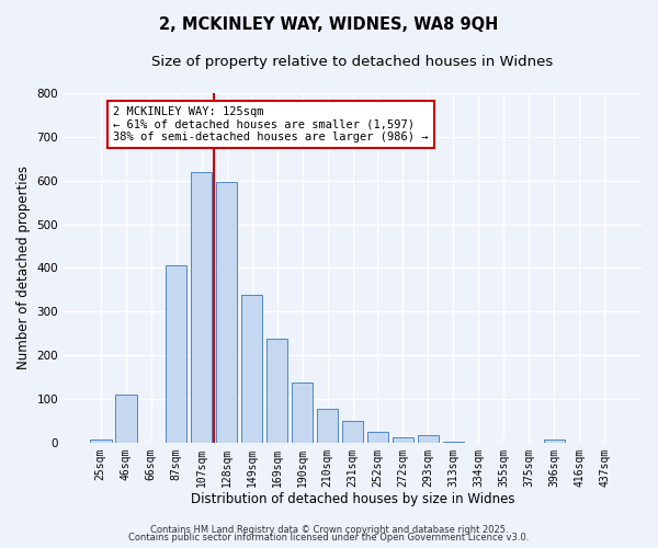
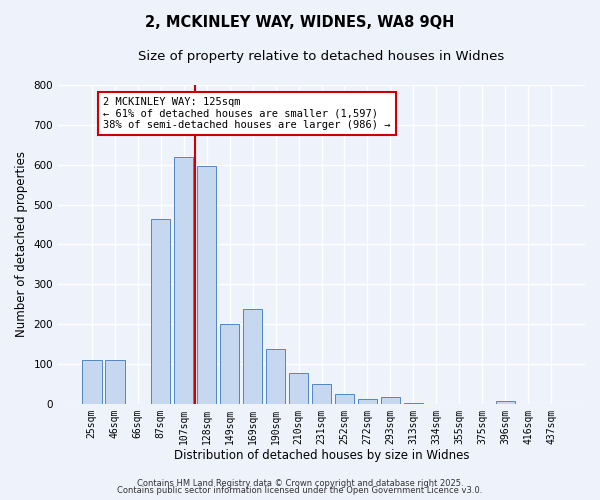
25sqm: 8 -> 110
87sqm: 405 -> 465
149sqm: 338 -> 200
